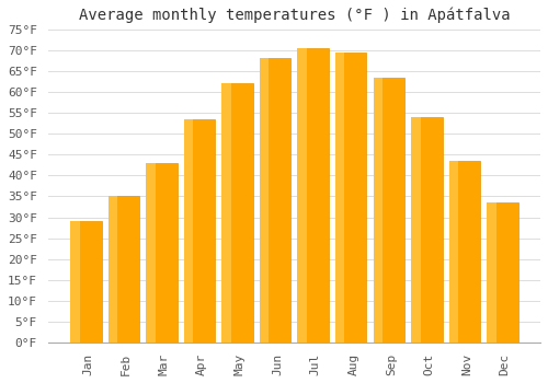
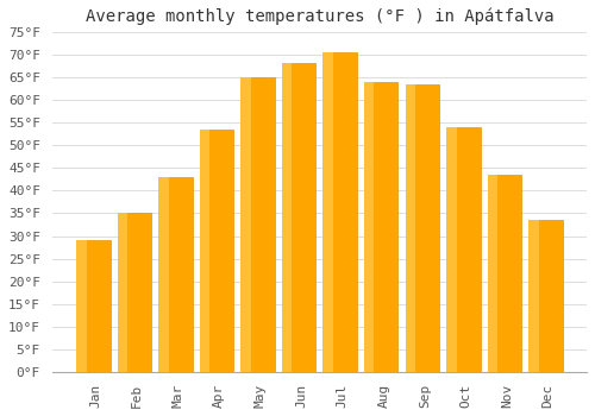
May: 62.0°F -> 65.0°F
Aug: 69.5°F -> 64.0°F
